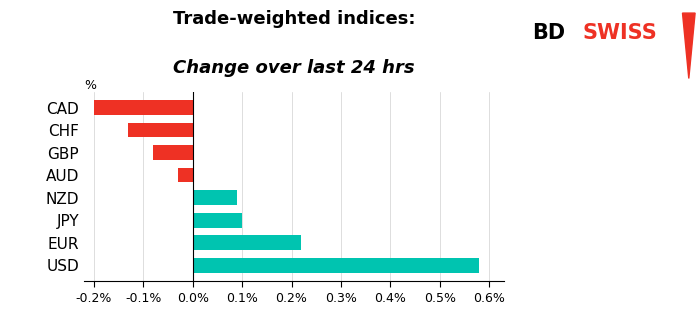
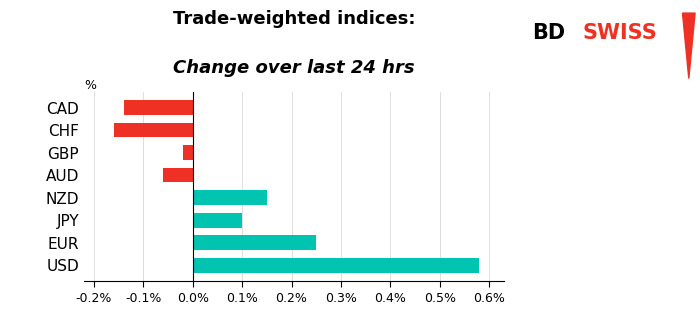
CAD: -0.20% -> -0.14%
CHF: -0.13% -> -0.16%
GBP: -0.08% -> -0.02%
AUD: -0.03% -> -0.06%
NZD: 0.09% -> 0.15%
EUR: 0.22% -> 0.25%
